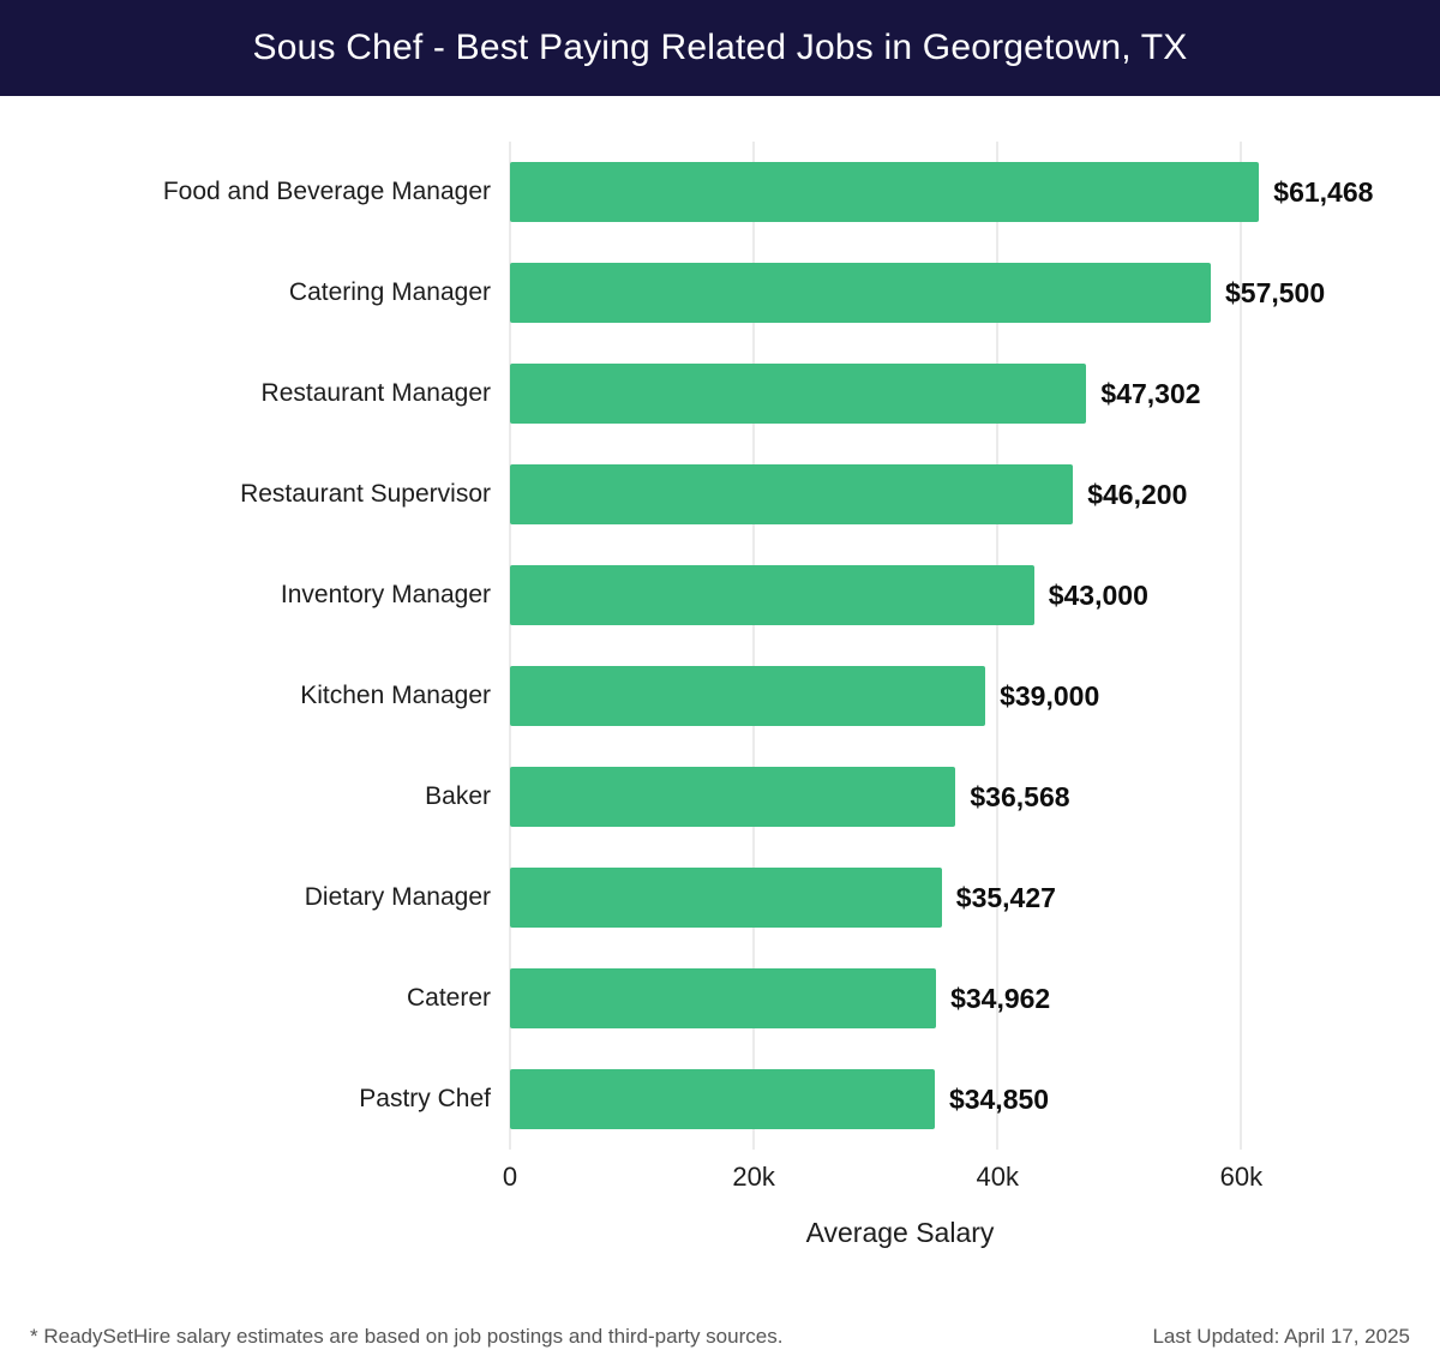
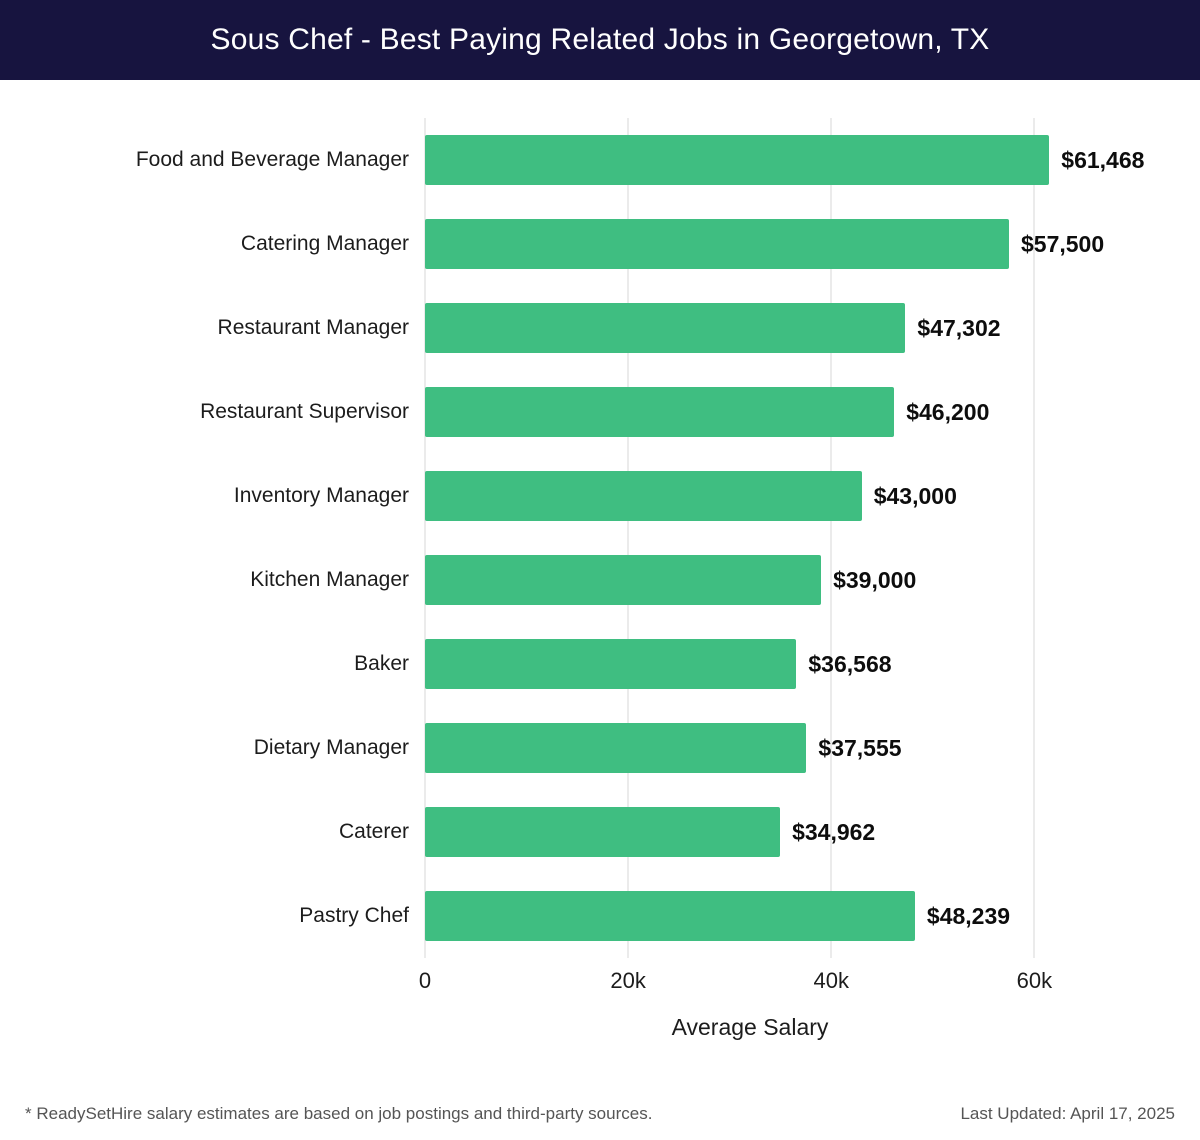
Dietary Manager: $35,427 -> $37,555
Pastry Chef: $34,850 -> $48,239
